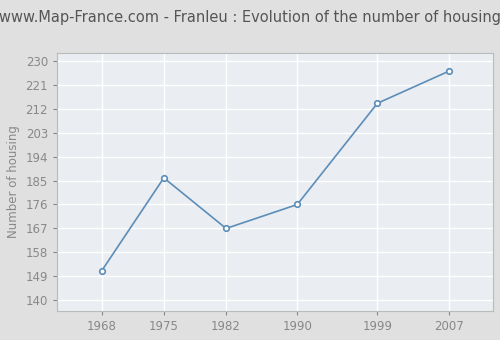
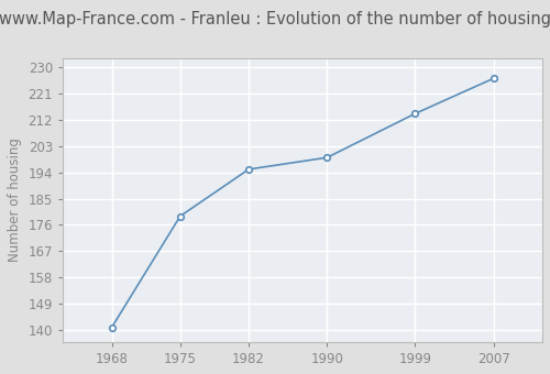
1968: 151 -> 141
1975: 186 -> 179
1982: 167 -> 195
1990: 176 -> 199
